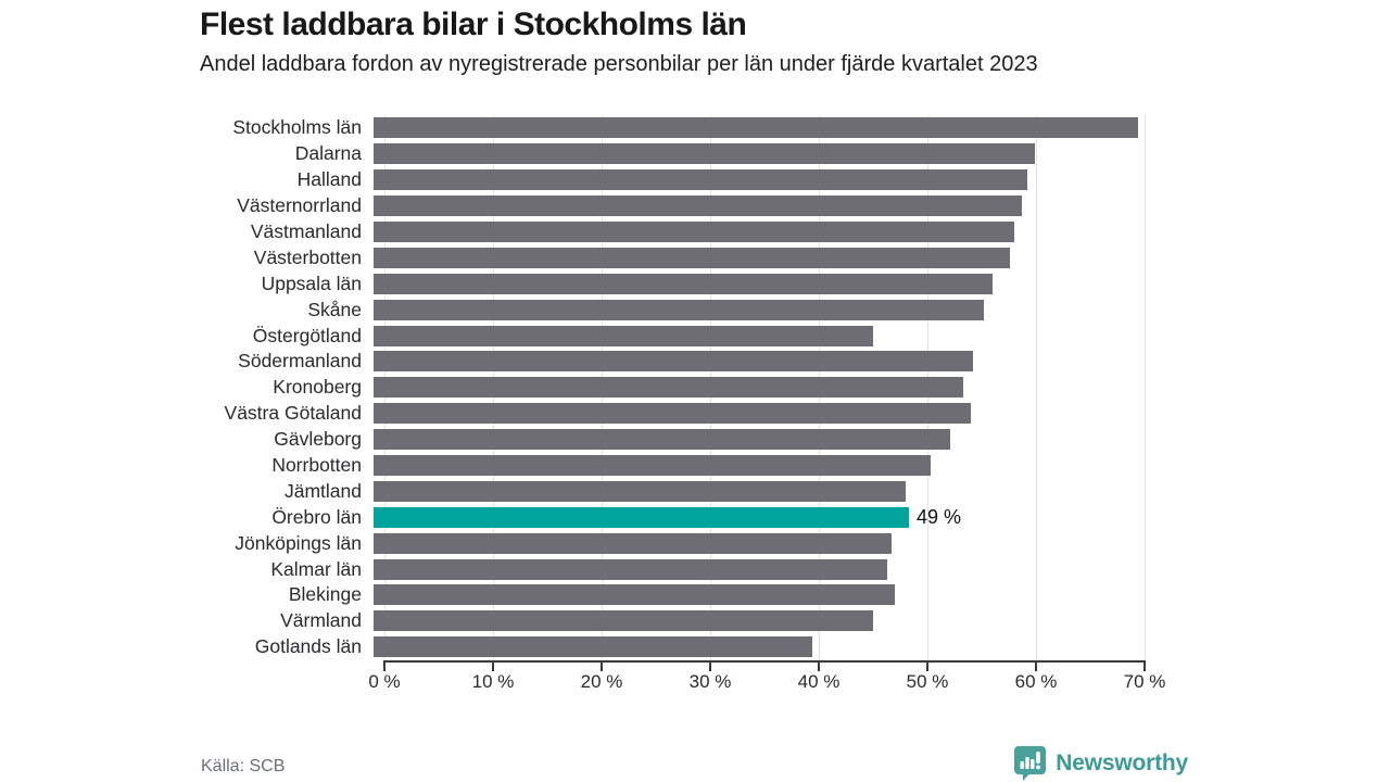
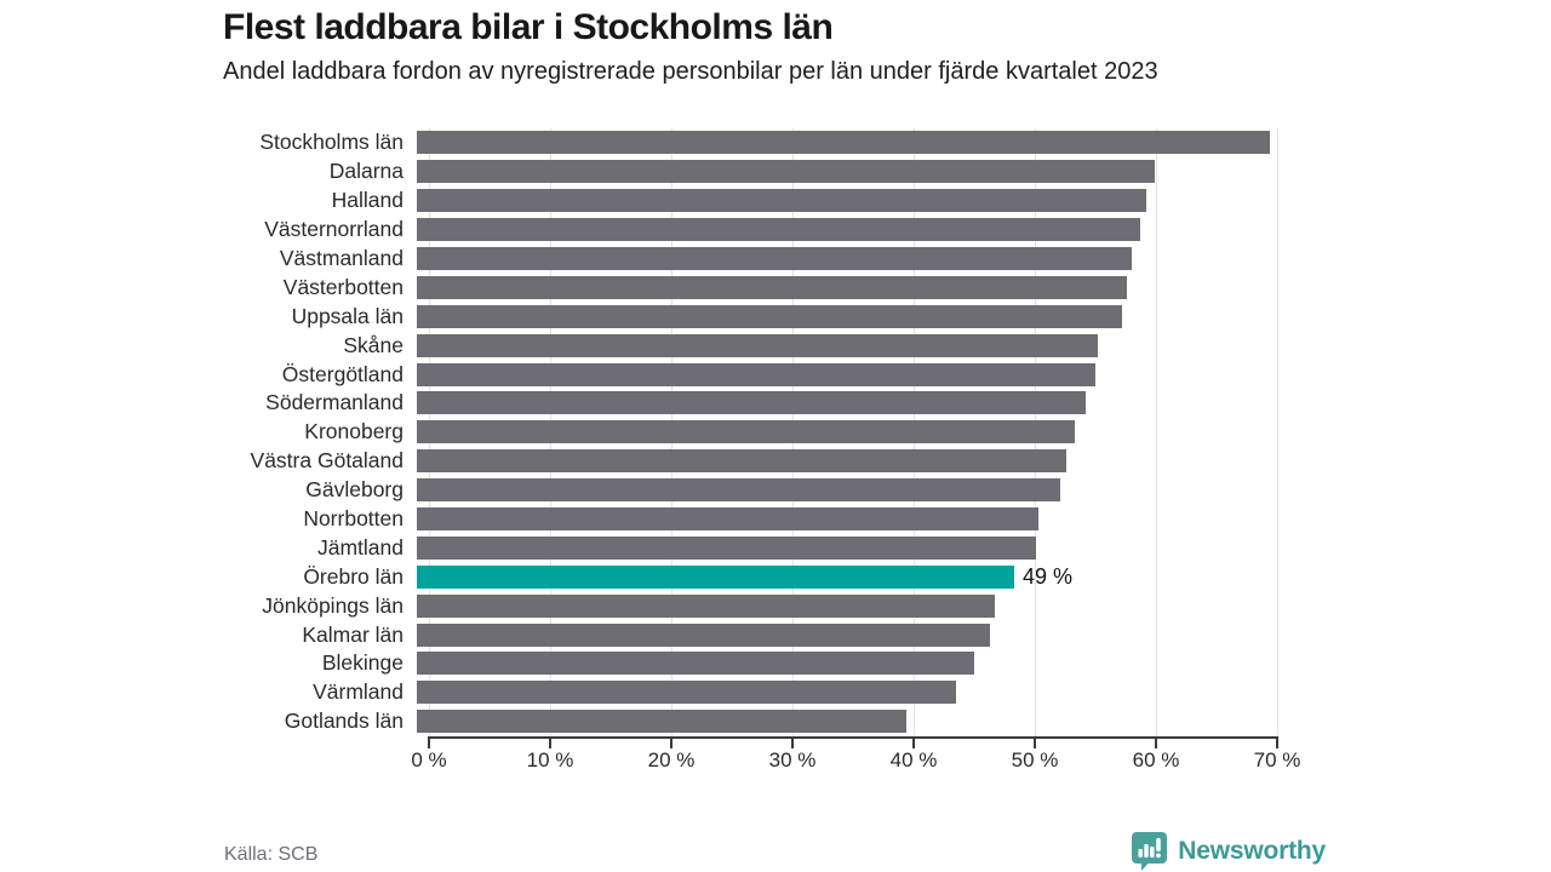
Uppsala län: 57% -> 58%
Östergötland: 46% -> 56%
Västra Götaland: 55% -> 54%
Jämtland: 49% -> 51%
Blekinge: 48% -> 46%
Värmland: 46% -> 44%
